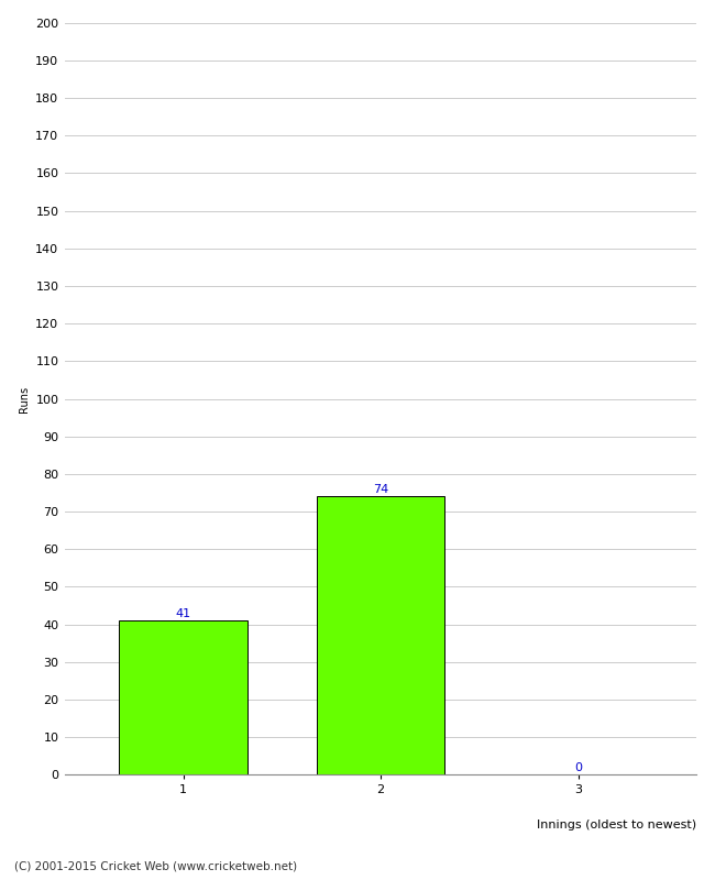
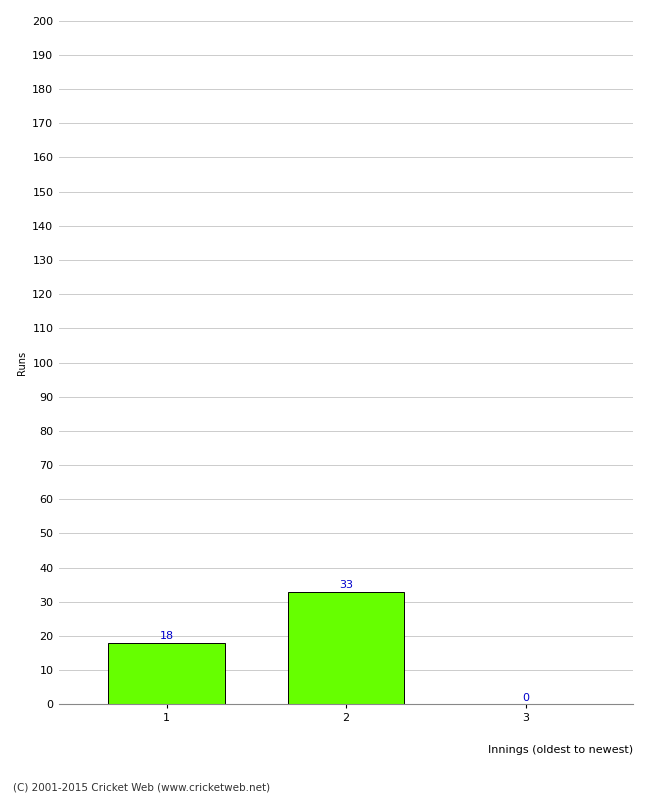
1: 41 -> 18
2: 74 -> 33
